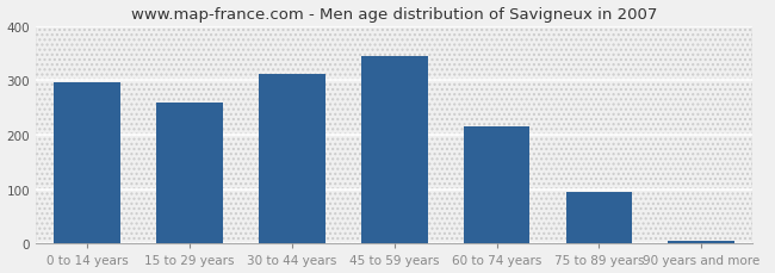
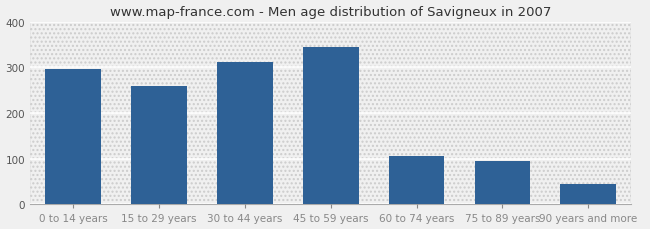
60 to 74 years: 215 -> 105
90 years and more: 5 -> 45
